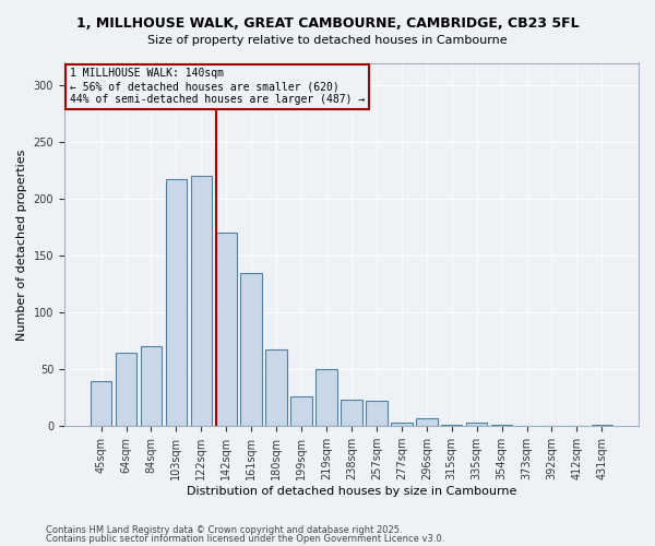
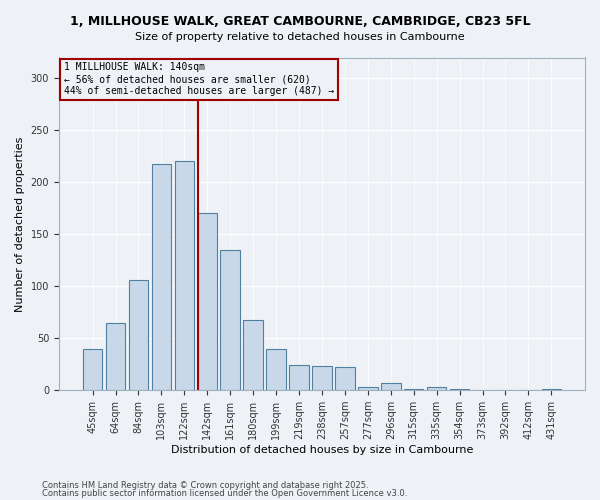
84sqm: 70 -> 106
199sqm: 26 -> 40
219sqm: 50 -> 24
